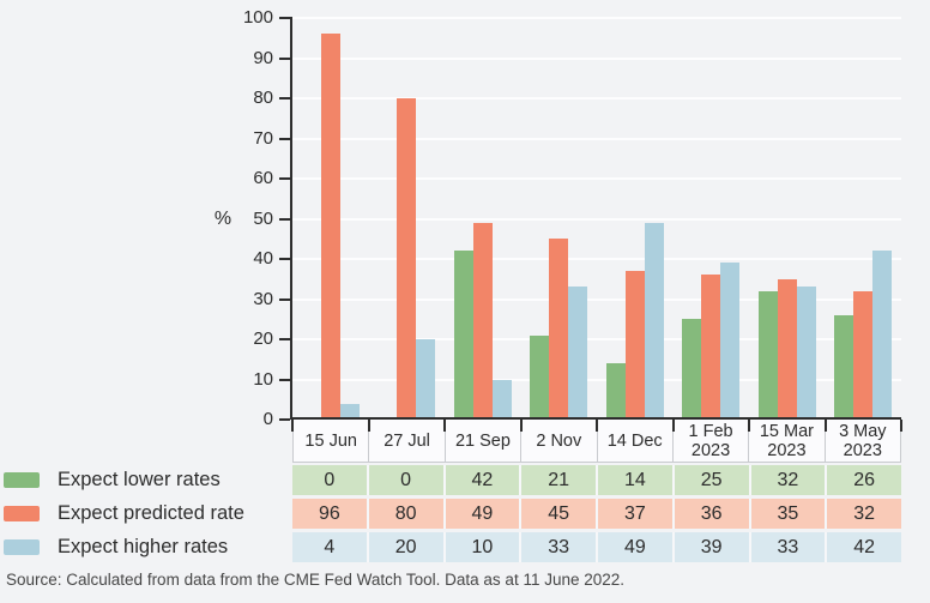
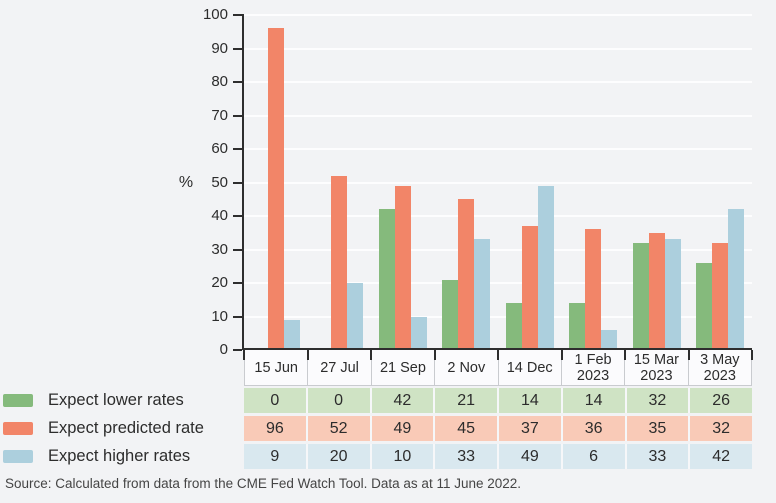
Expect higher rates/15 Jun: 4 -> 9
Expect predicted rate/27 Jul: 80 -> 52
Expect lower rates/1 Feb 2023: 25 -> 14
Expect higher rates/1 Feb 2023: 39 -> 6
